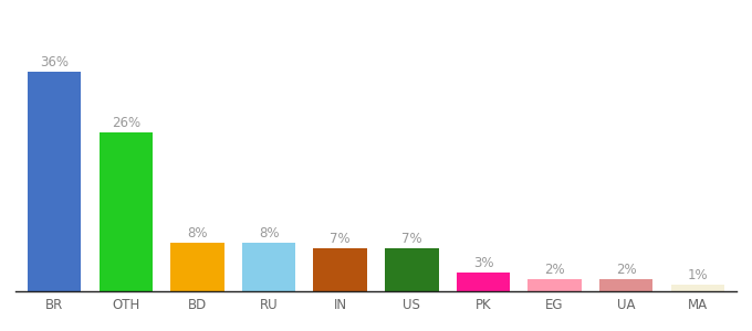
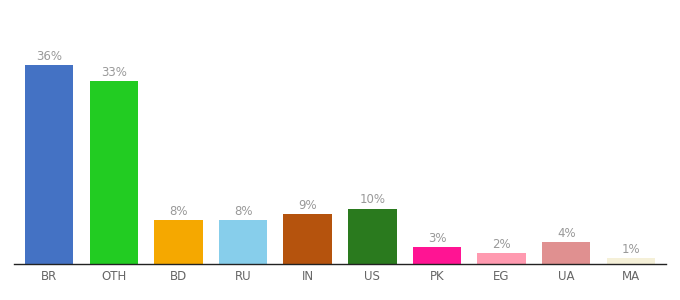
OTH: 26% -> 33%
IN: 7% -> 9%
US: 7% -> 10%
UA: 2% -> 4%
